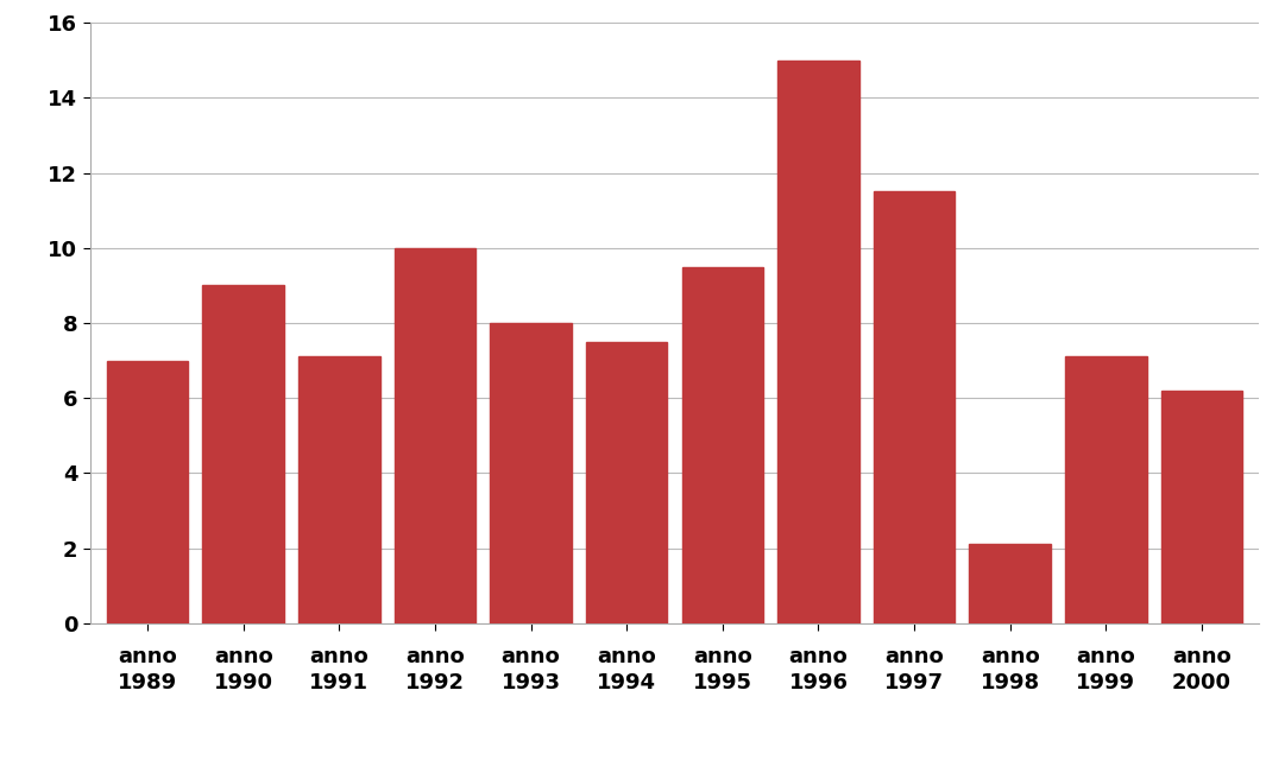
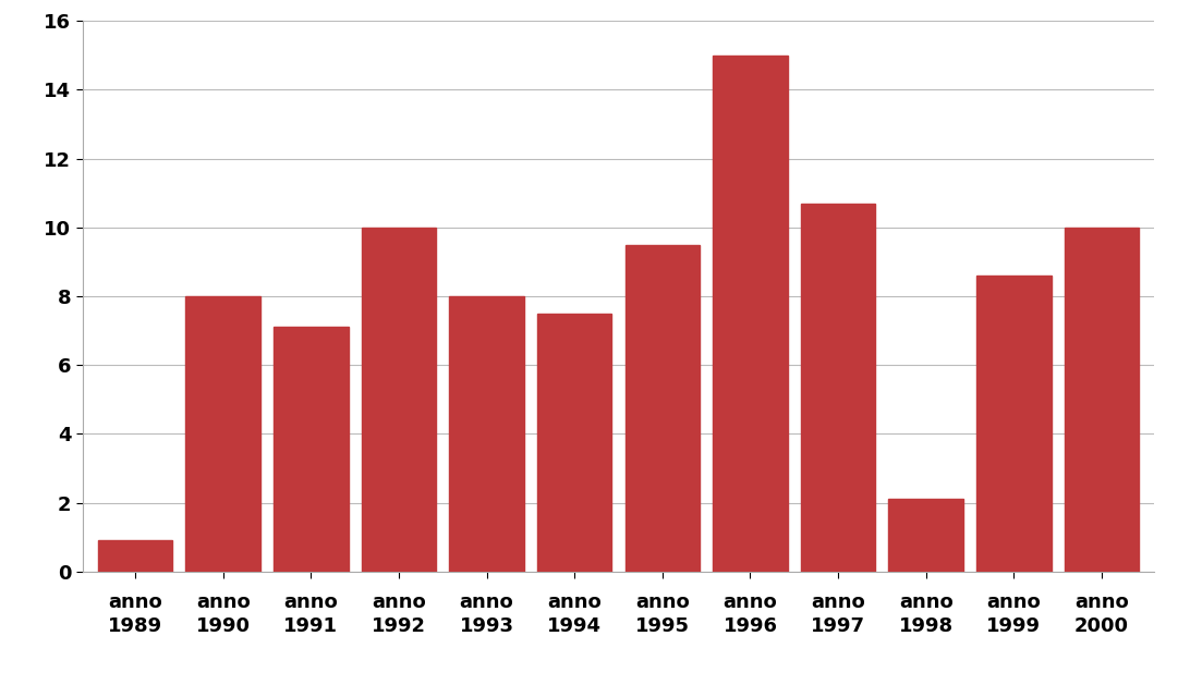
anno 1989: 7.0 -> 0.9
anno 1990: 9.0 -> 8.0
anno 1997: 11.5 -> 10.7
anno 1999: 7.1 -> 8.6
anno 2000: 6.2 -> 10.0
